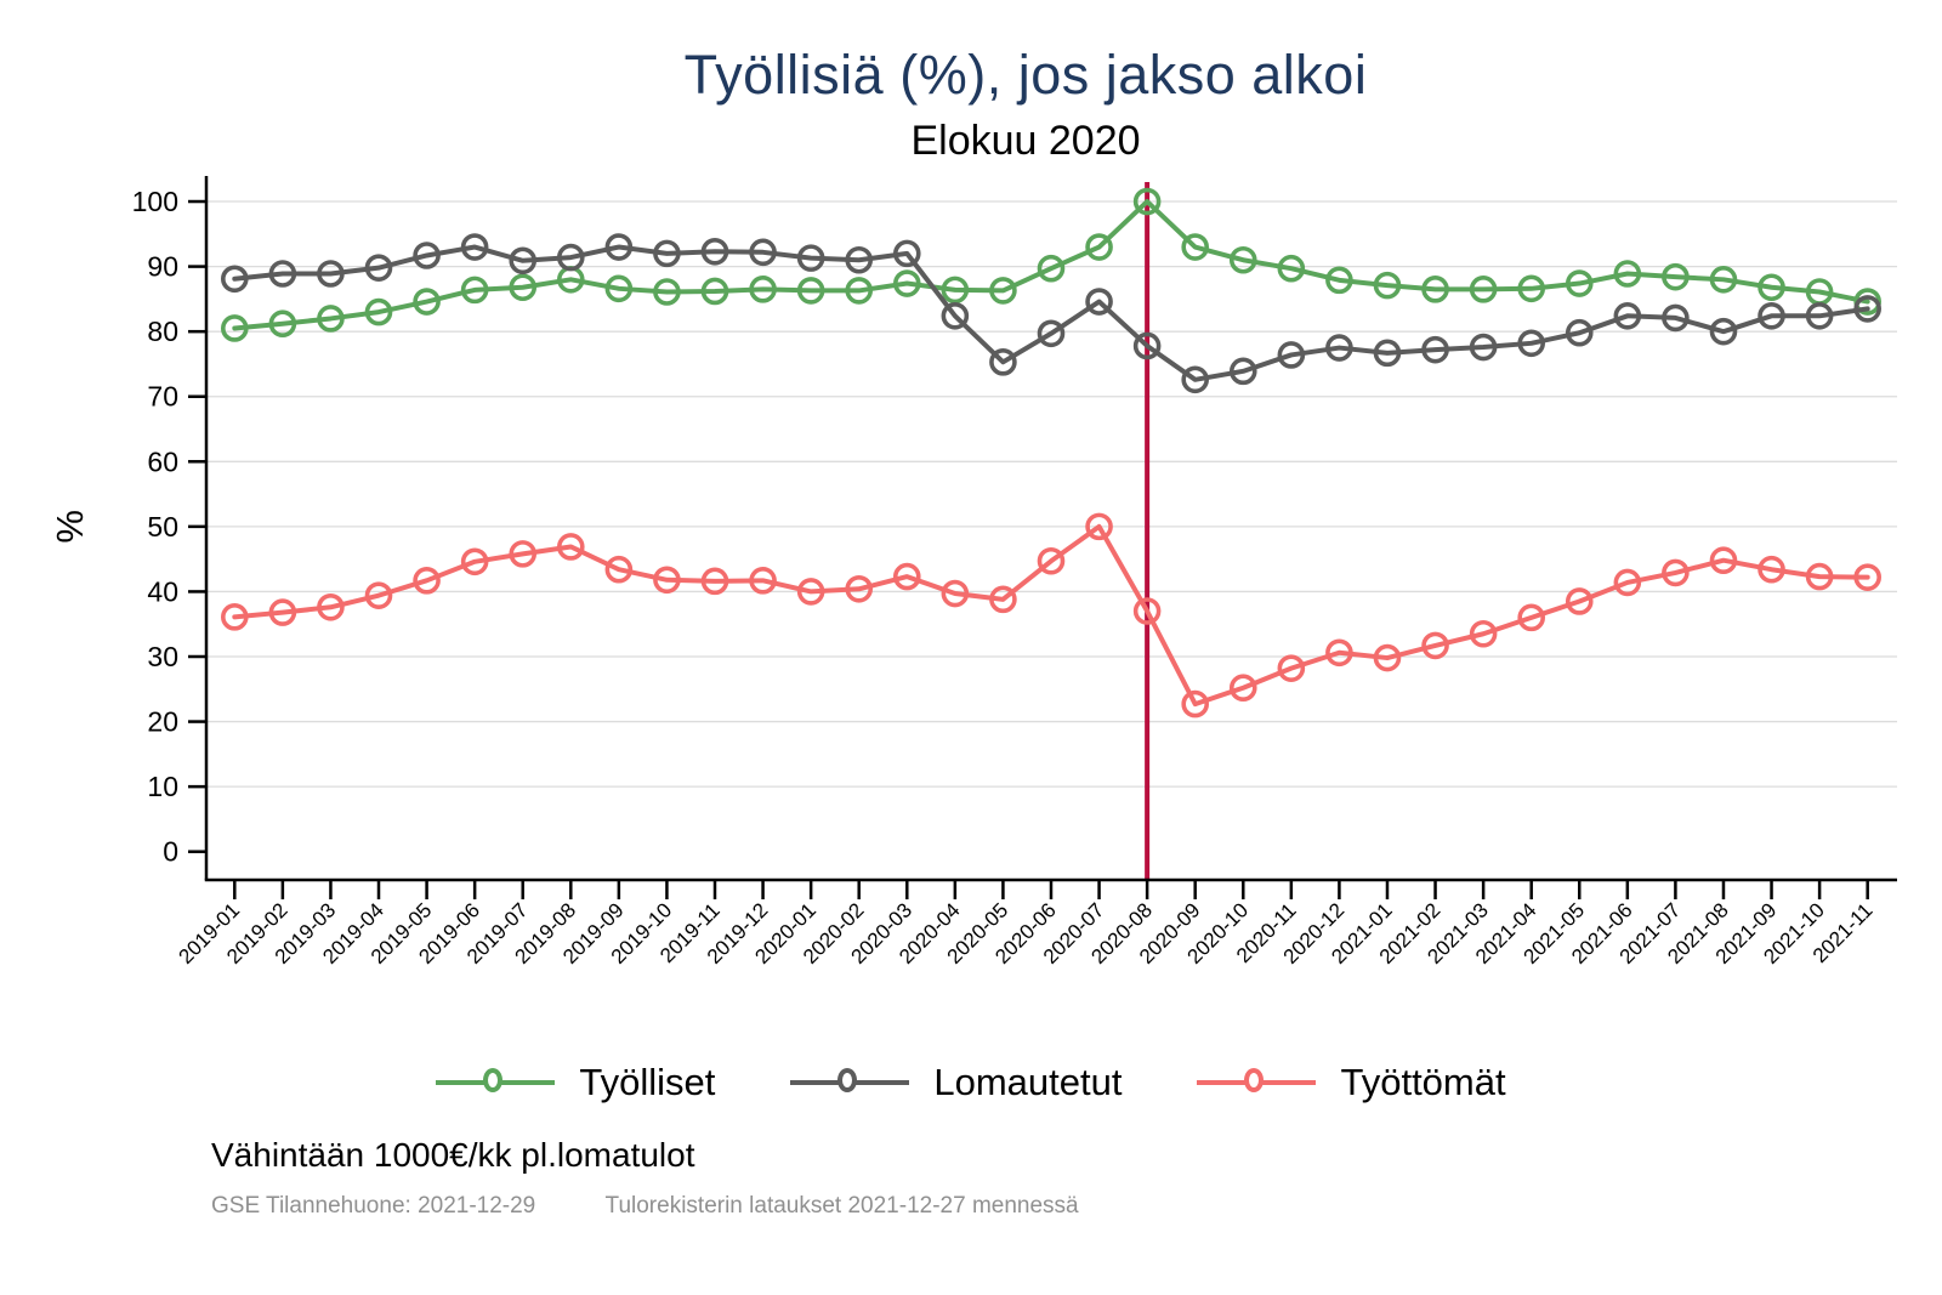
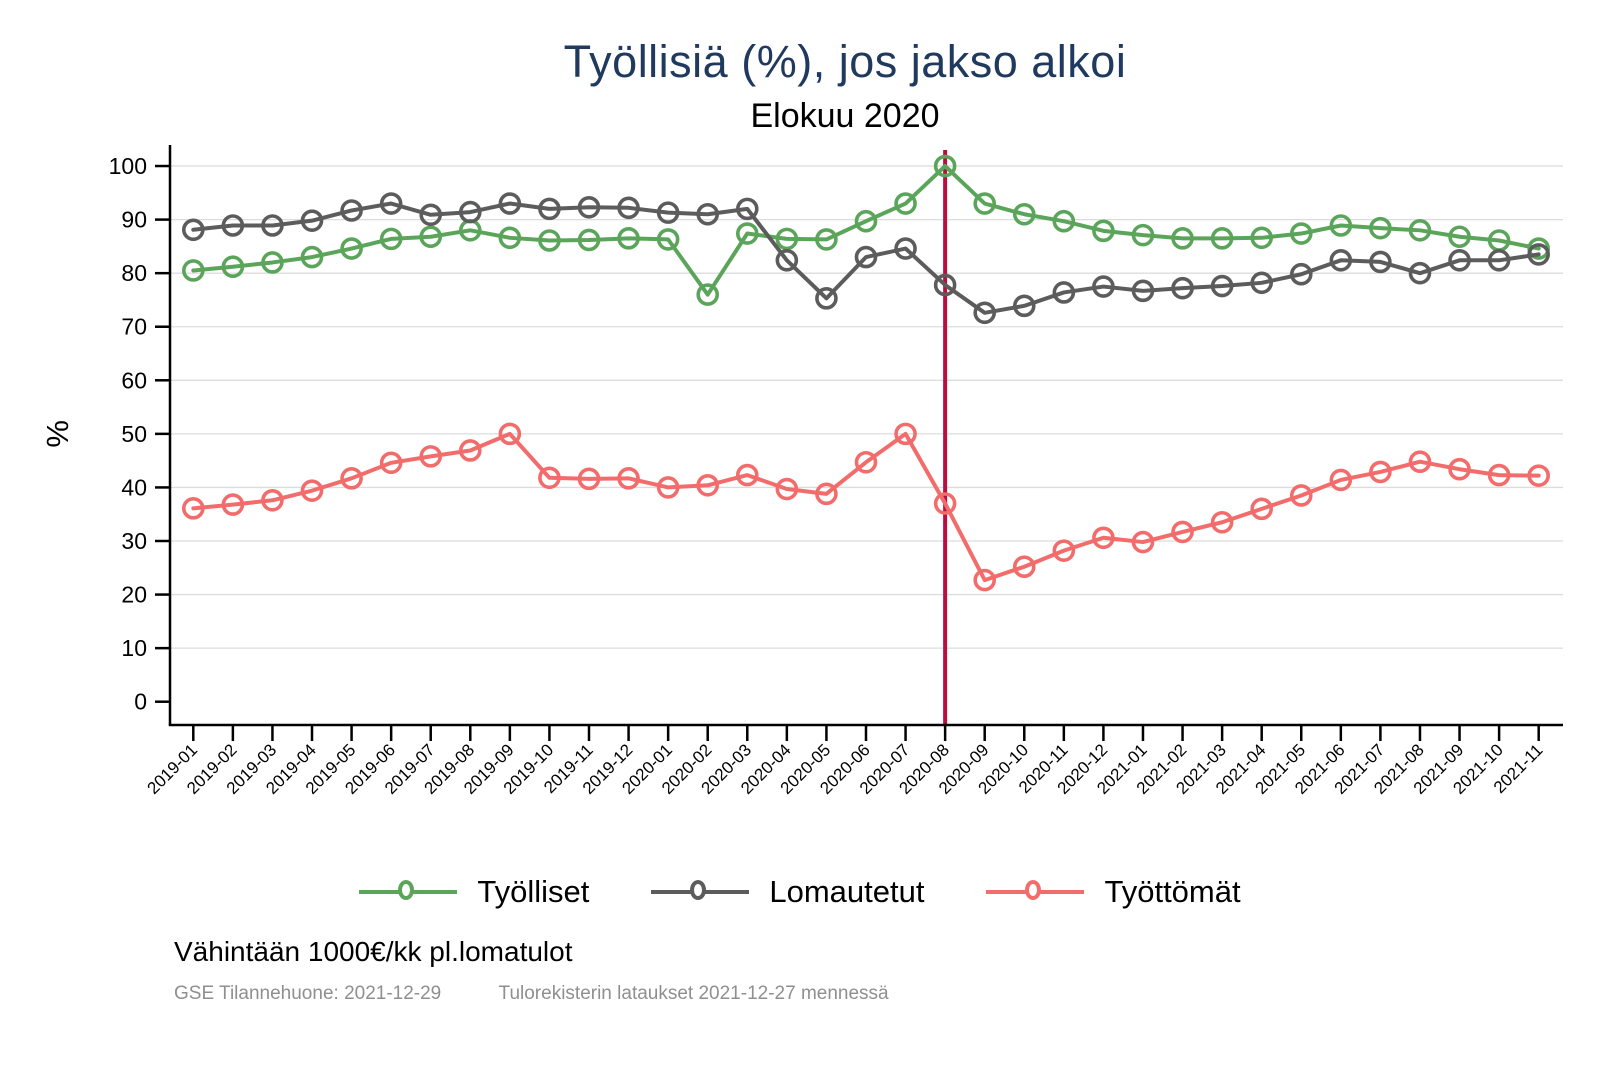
Työttömät/2019-09: 43 -> 50
Työlliset/2020-02: 86 -> 76
Lomautetut/2020-06: 80 -> 83
